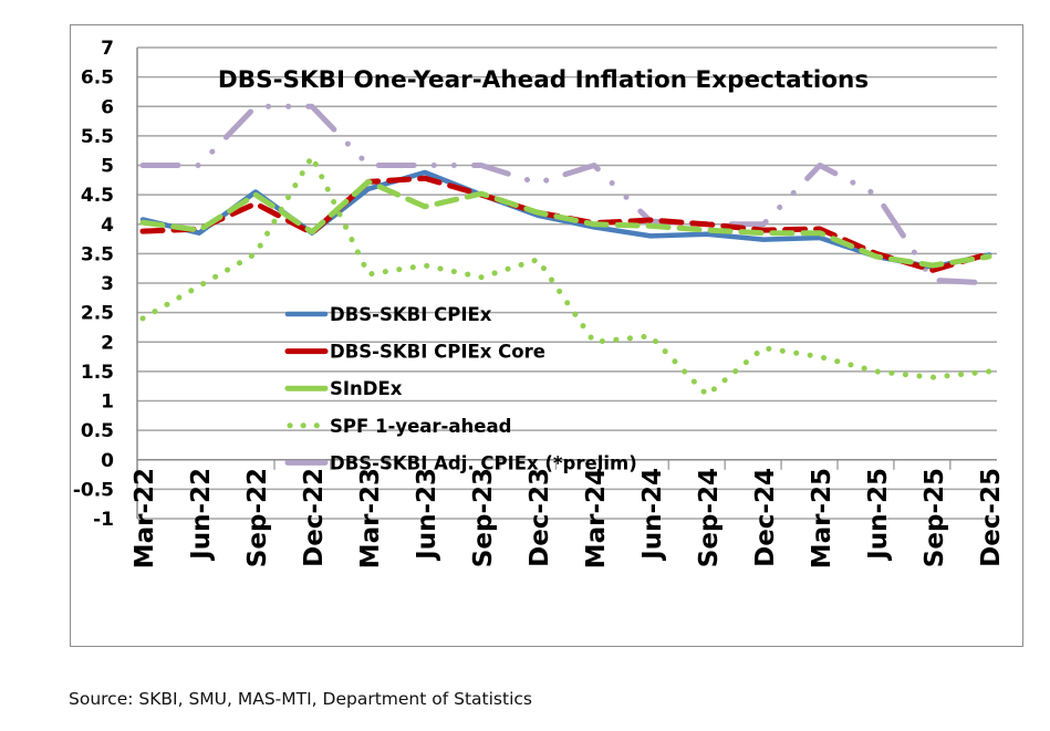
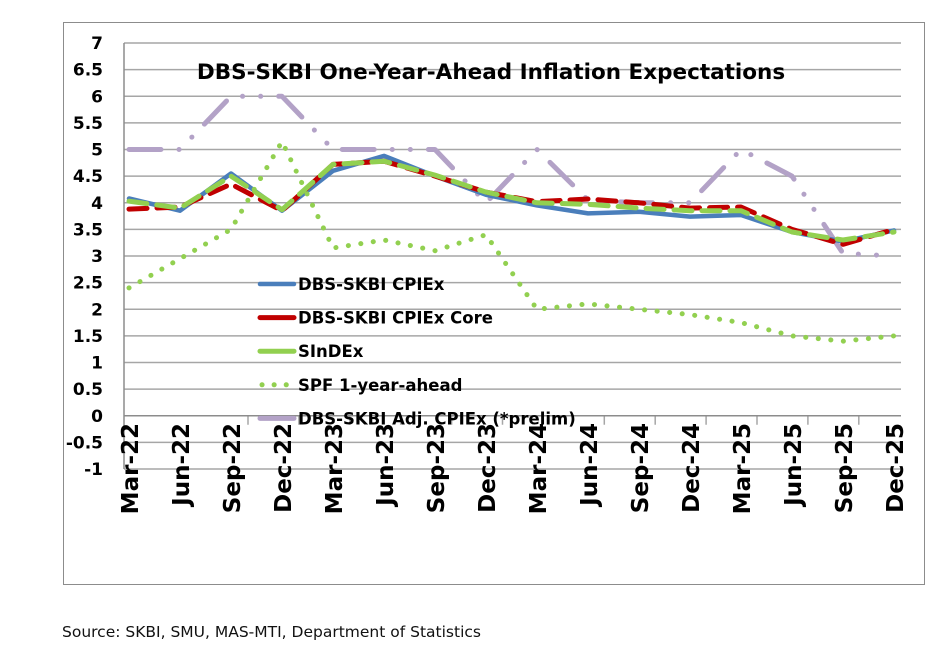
SInDEx/Jun-23: 4.3 -> 4.8
DBS-SKBI Adj. CPIEx (*prelim)/Dec-23: 4.7 -> 4.0
SPF 1-year-ahead/Sep-24: 1.1 -> 2.0
